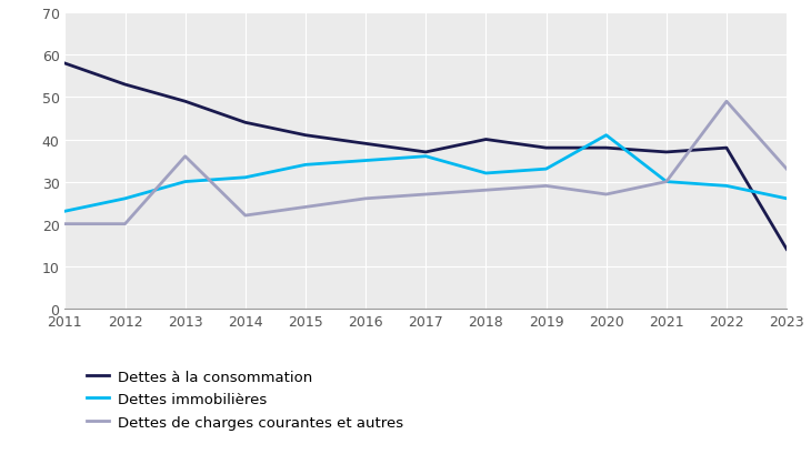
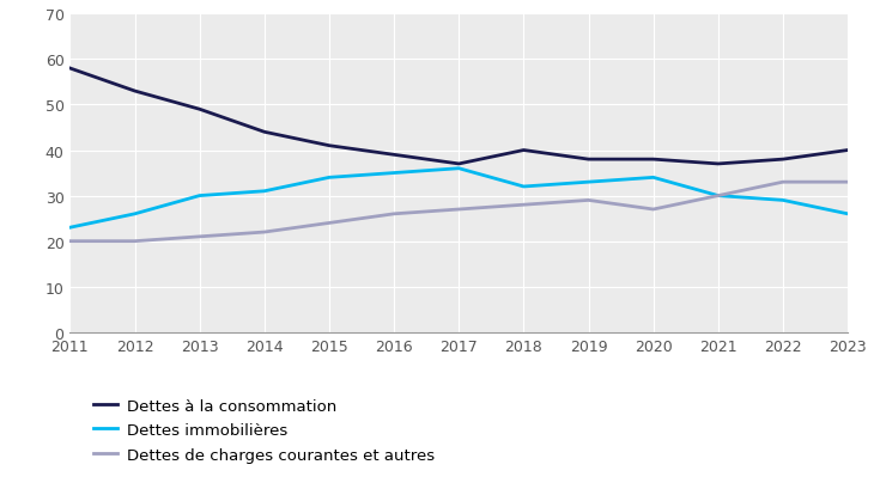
Dettes de charges courantes et autres/2013: 36 -> 21
Dettes immobilières/2020: 41 -> 34
Dettes de charges courantes et autres/2022: 49 -> 33
Dettes à la consommation/2023: 14 -> 40
